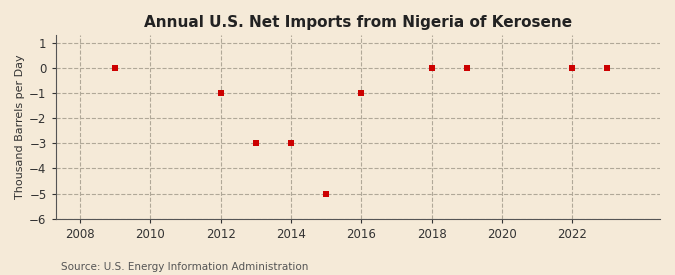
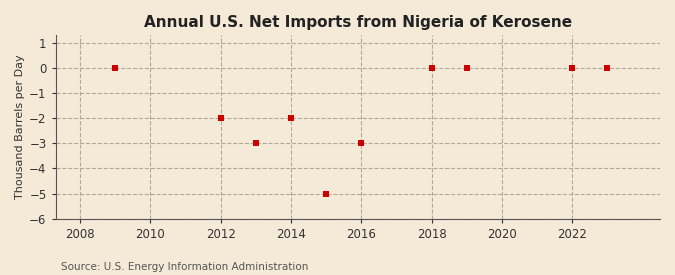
2012: -1 -> -2
2014: -3 -> -2
2016: -1 -> -3
